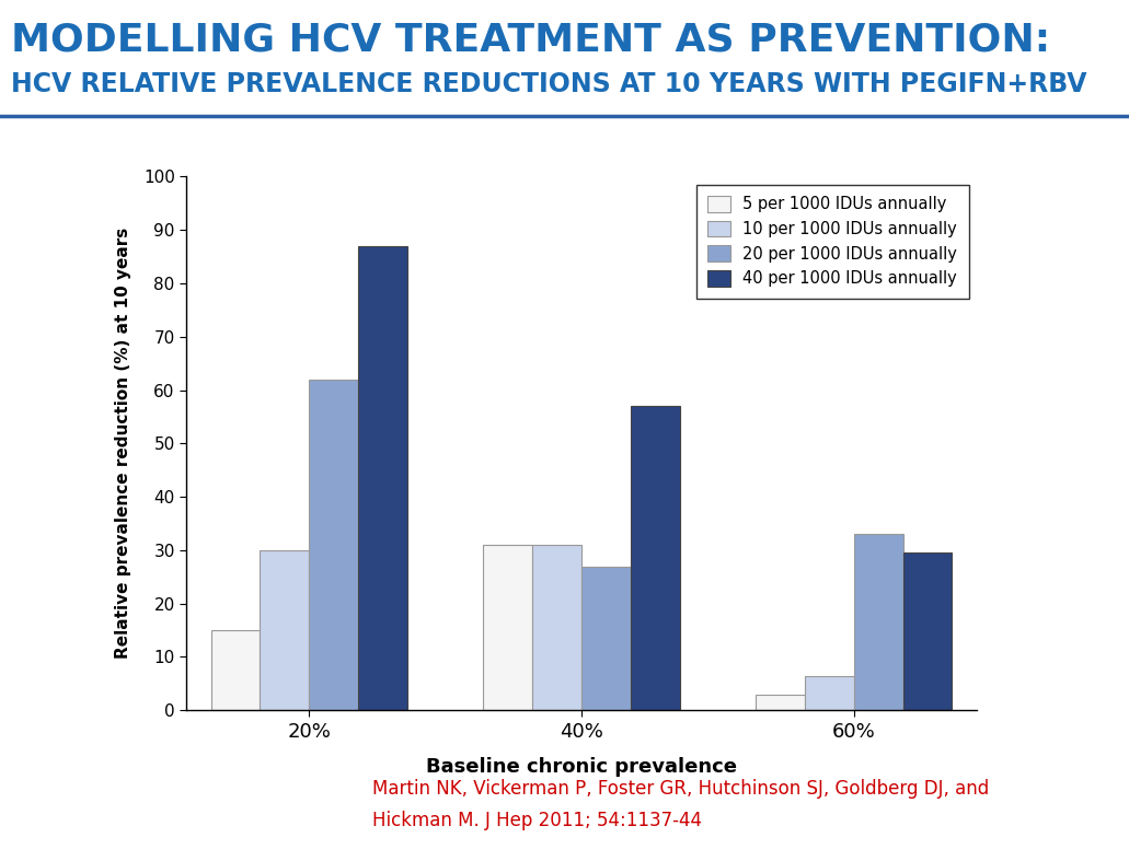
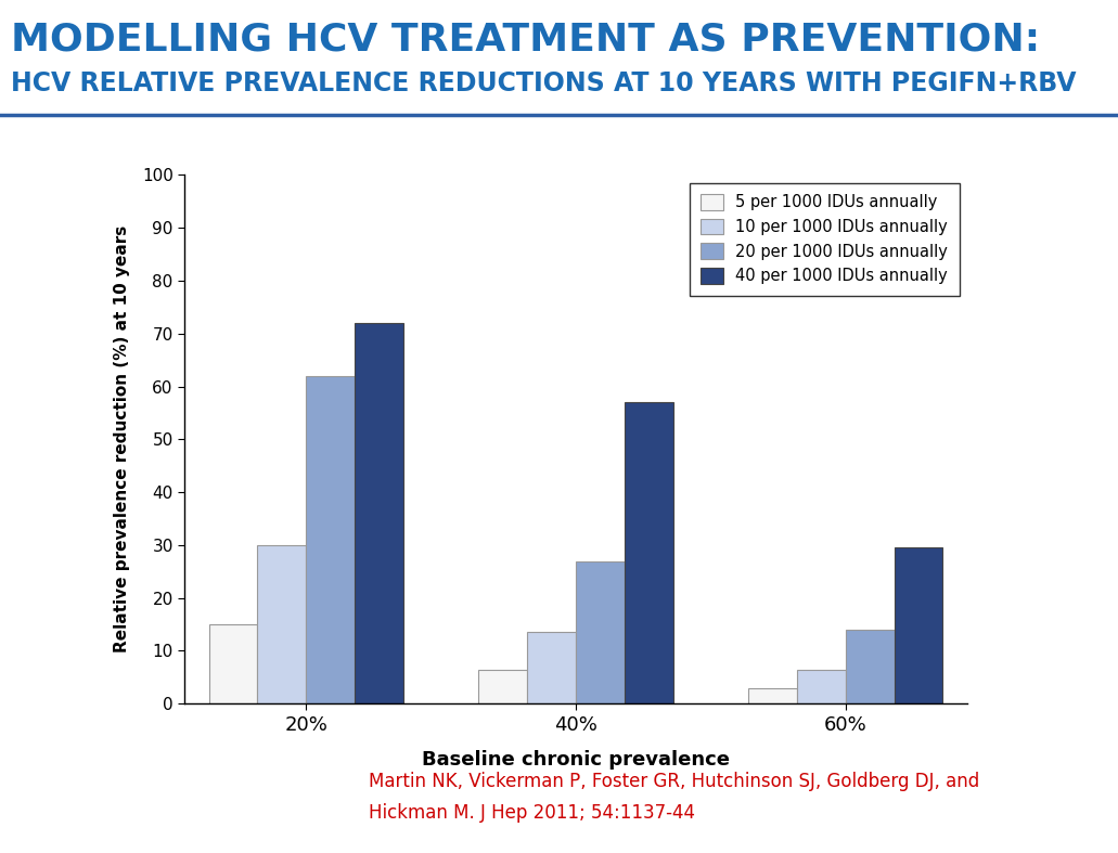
40 per 1000 IDUs annually/20%: 87.0 -> 72.0
5 per 1000 IDUs annually/40%: 31.0 -> 6.5
10 per 1000 IDUs annually/40%: 31.0 -> 13.5
20 per 1000 IDUs annually/60%: 33 -> 14
